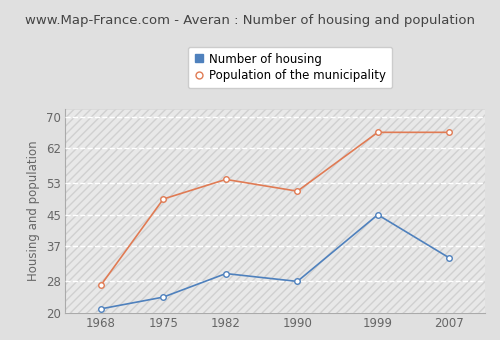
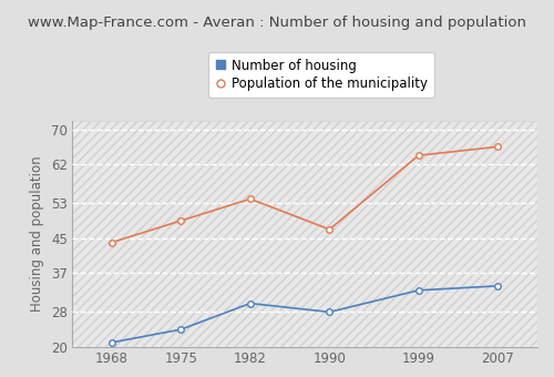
Population of the municipality/1968: 27 -> 44
Population of the municipality/1990: 51 -> 47
Number of housing/1999: 45 -> 33
Population of the municipality/1999: 66 -> 64
